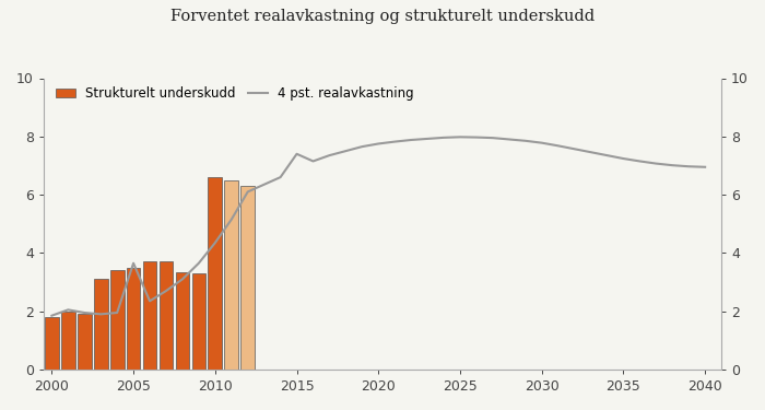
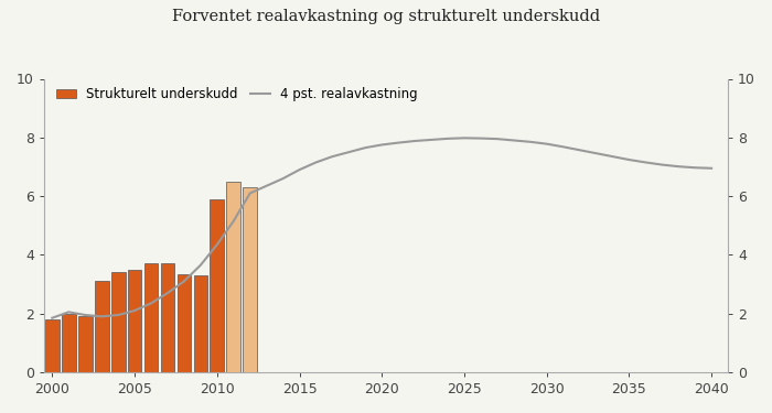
4 pst. realavkastning/2005: 3.65 -> 2.10
Strukturelt underskudd/2010: 6.60 -> 5.90
4 pst. realavkastning/2015: 7.40 -> 6.90
